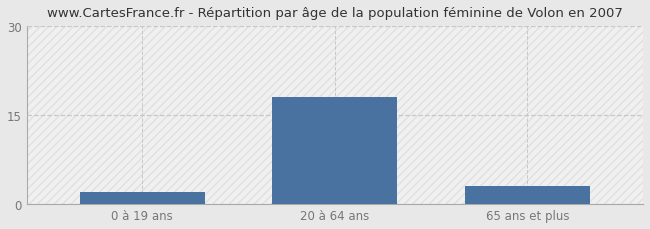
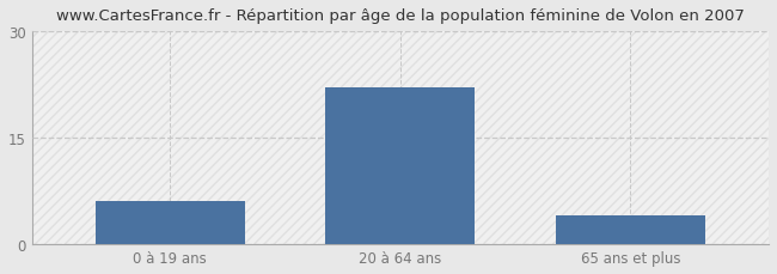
0 à 19 ans: 2 -> 6
20 à 64 ans: 18 -> 22
65 ans et plus: 3 -> 4
